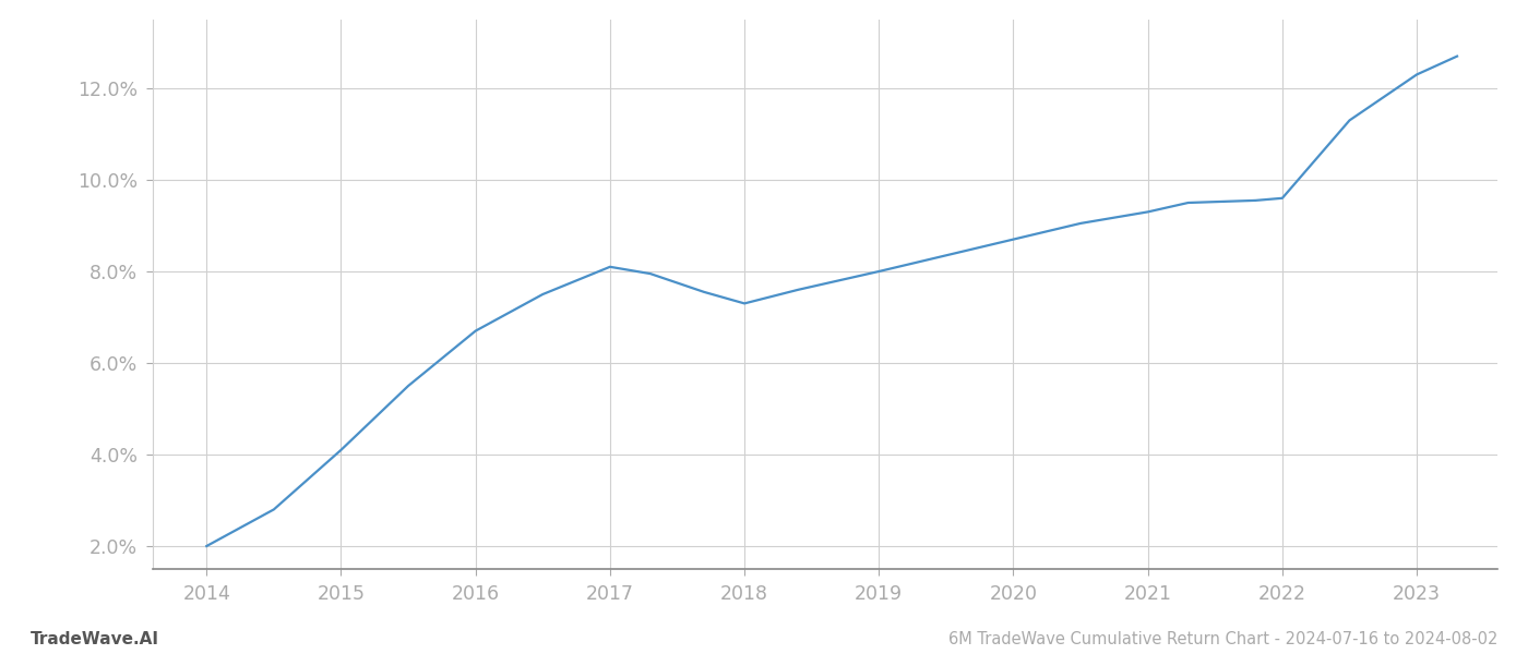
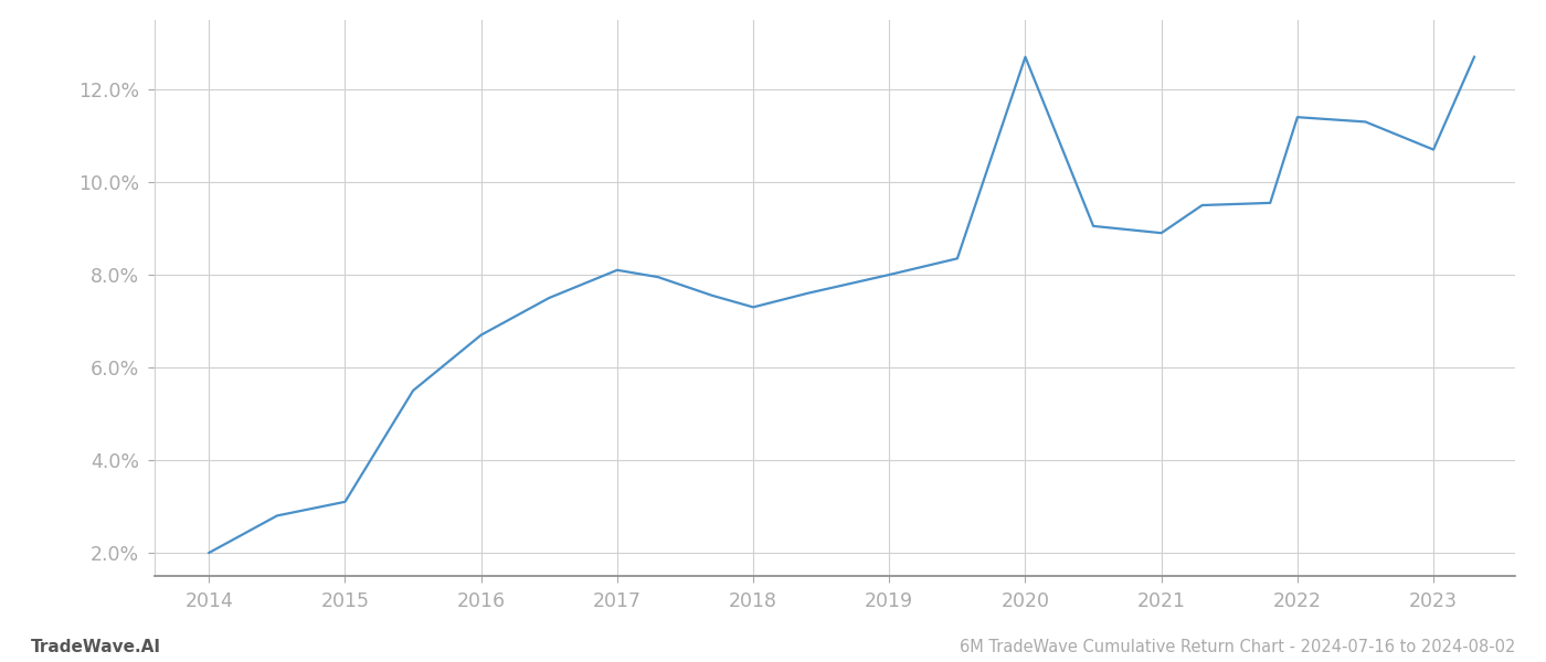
2015: 4.10% -> 3.10%
2020: 8.70% -> 12.70%
2021: 9.30% -> 8.90%
2022: 9.60% -> 11.40%
2023: 12.30% -> 10.70%
